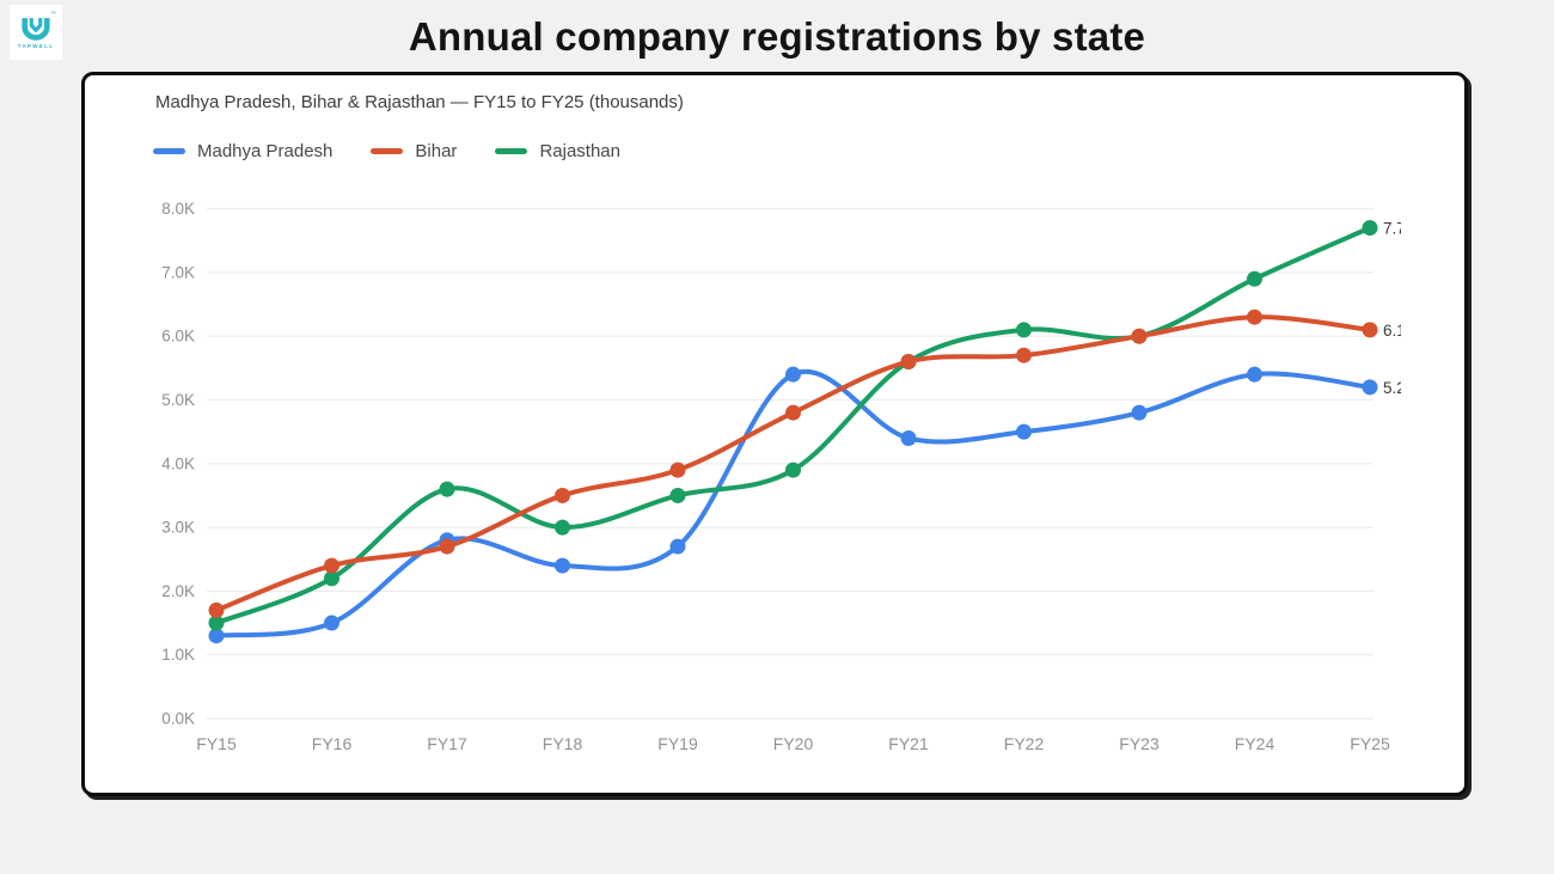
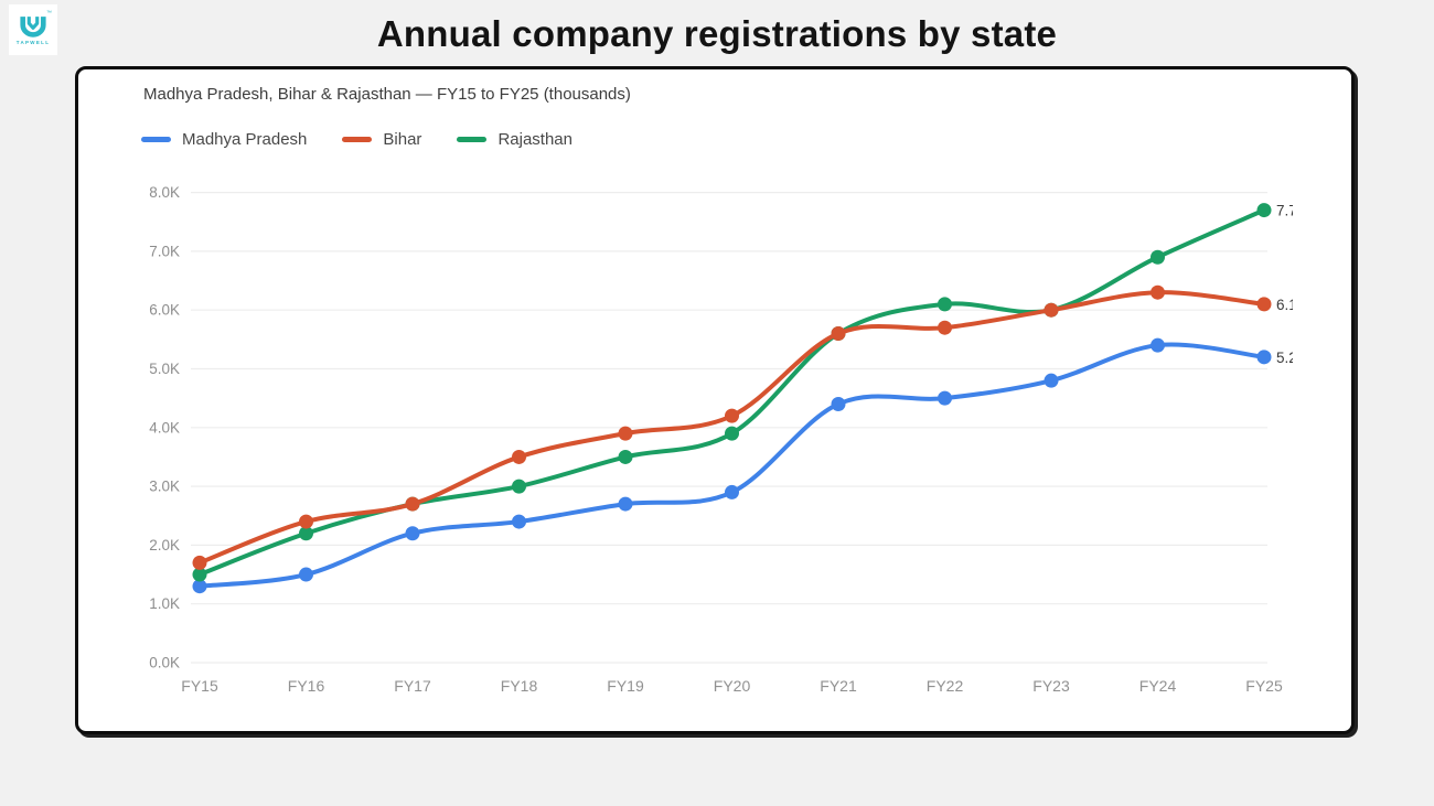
Madhya Pradesh/FY17: 2.8K -> 2.2K
Rajasthan/FY17: 3.6K -> 2.7K
Madhya Pradesh/FY20: 5.4K -> 2.9K
Bihar/FY20: 4.8K -> 4.2K
